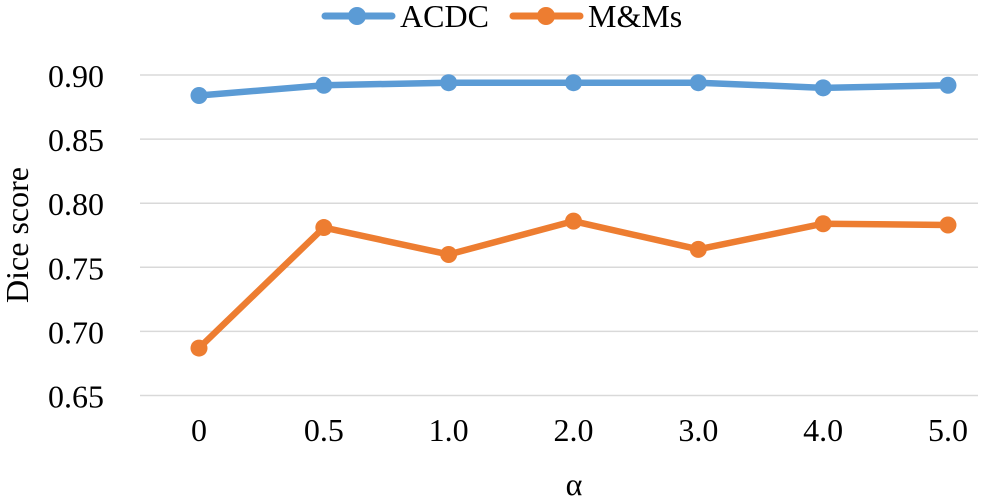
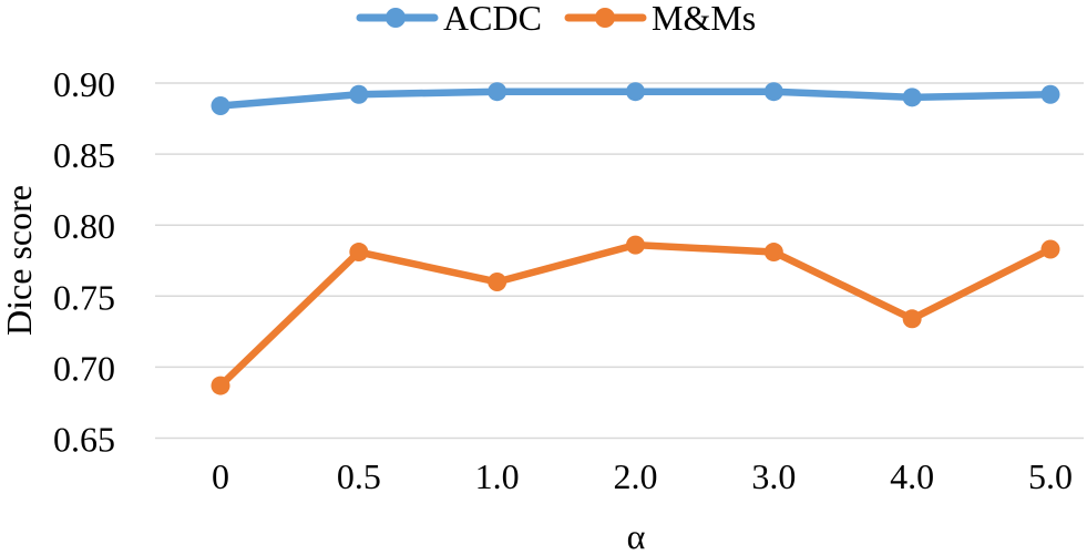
M&Ms/3.0: 0.764 -> 0.781
M&Ms/4.0: 0.784 -> 0.734
